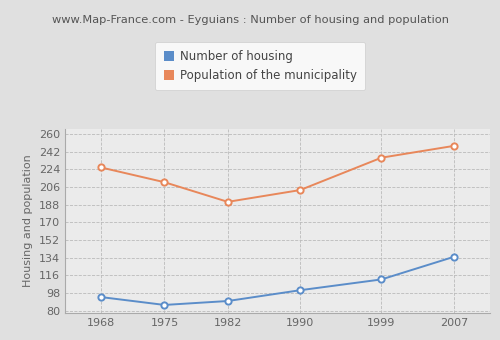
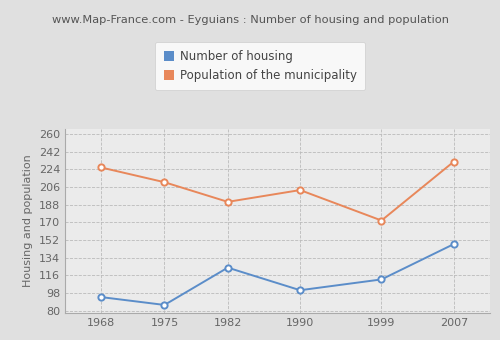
Number of housing/1982: 90 -> 124
Population of the municipality/1999: 236 -> 172
Number of housing/2007: 135 -> 148
Population of the municipality/2007: 248 -> 232
